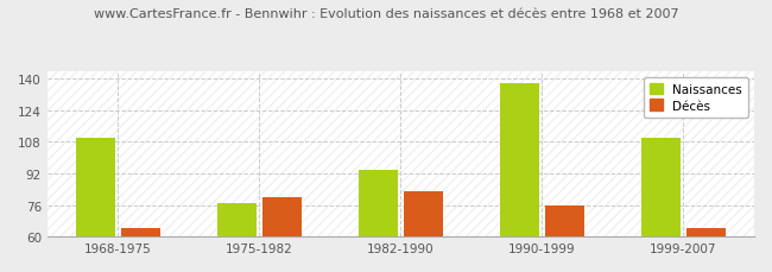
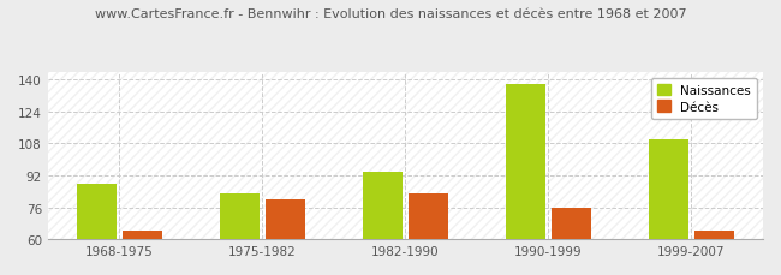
Naissances/1968-1975: 110 -> 88
Naissances/1975-1982: 77 -> 83
